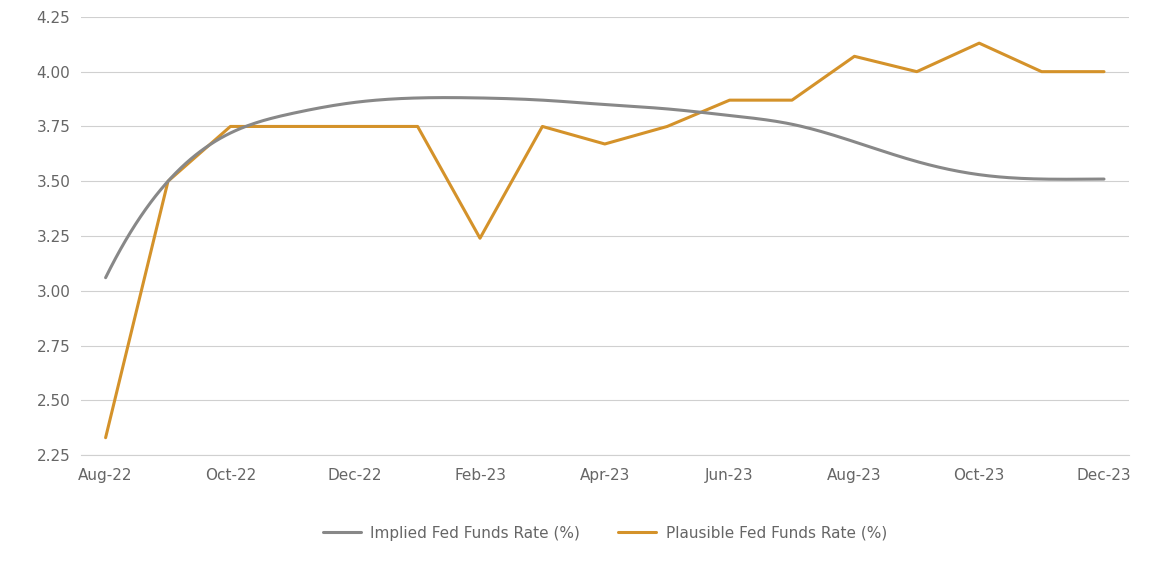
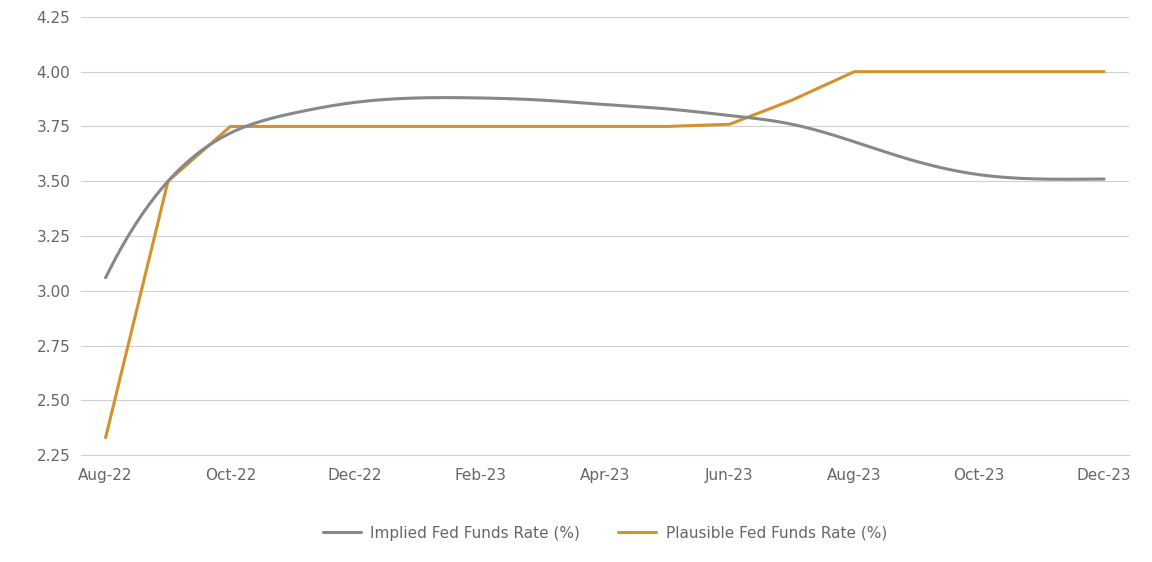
Plausible Fed Funds Rate (%)/Feb-23: 3.24 -> 3.75
Plausible Fed Funds Rate (%)/Apr-23: 3.67 -> 3.75
Plausible Fed Funds Rate (%)/Jun-23: 3.87 -> 3.76
Plausible Fed Funds Rate (%)/Aug-23: 4.07 -> 4.00
Plausible Fed Funds Rate (%)/Oct-23: 4.13 -> 4.00
